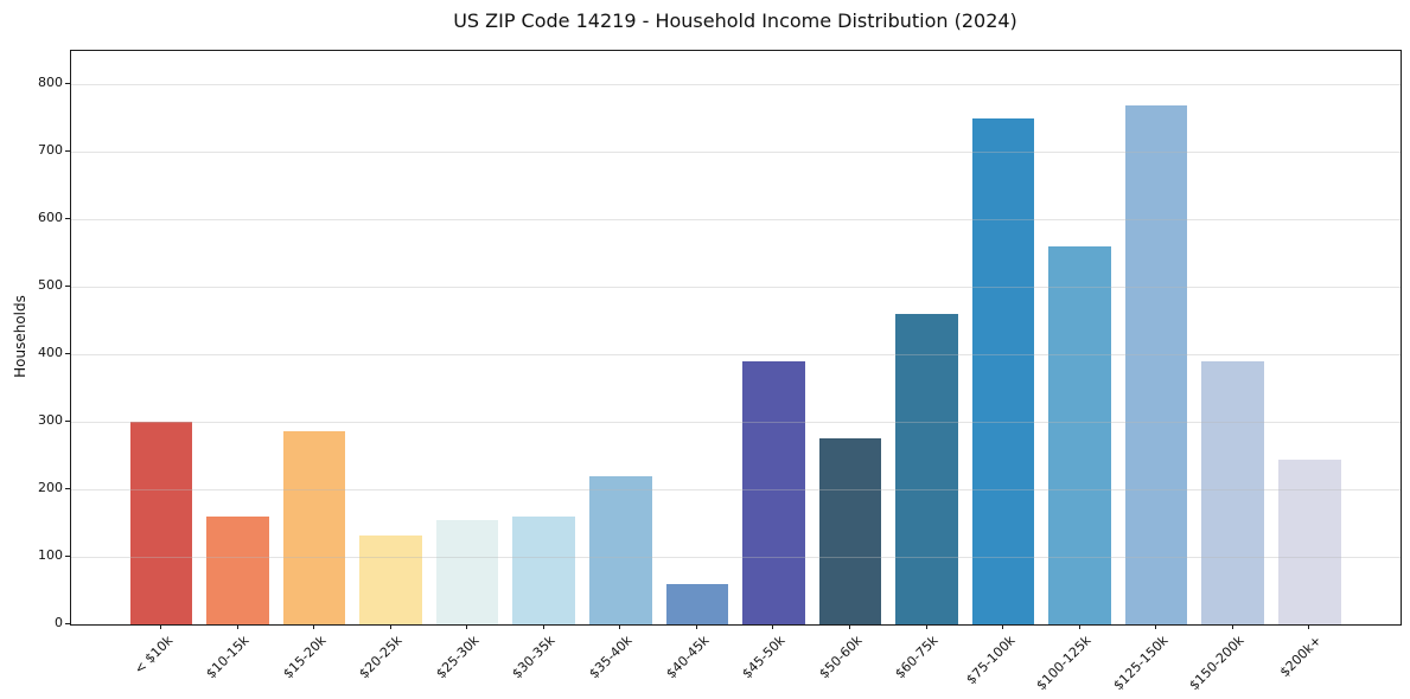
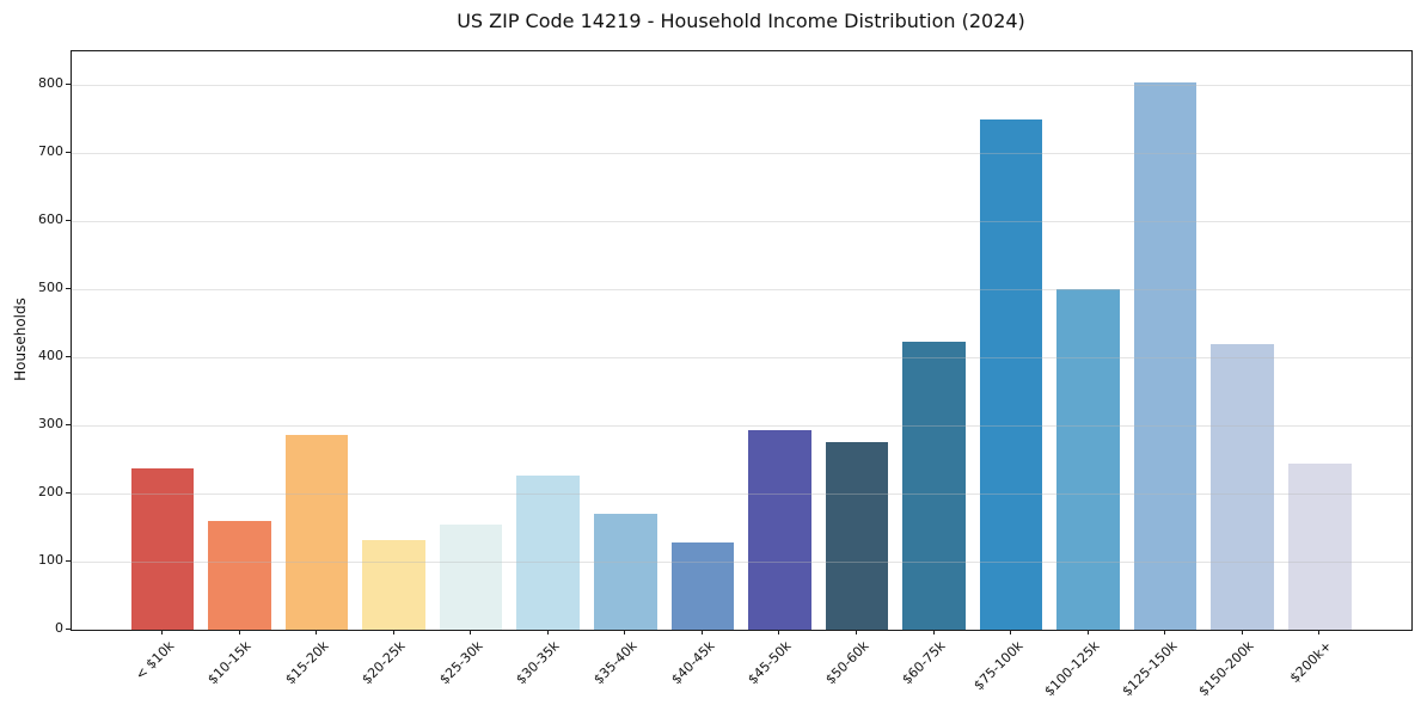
< $10k: 300 -> 240
$30-35k: 160 -> 230
$35-40k: 220 -> 170
$40-45k: 60 -> 130
$45-50k: 390 -> 290
$60-75k: 460 -> 420
$100-125k: 560 -> 500
$125-150k: 770 -> 800
$150-200k: 390 -> 420
